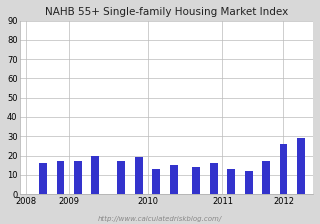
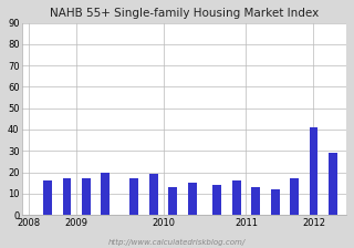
2012: 26 -> 41
